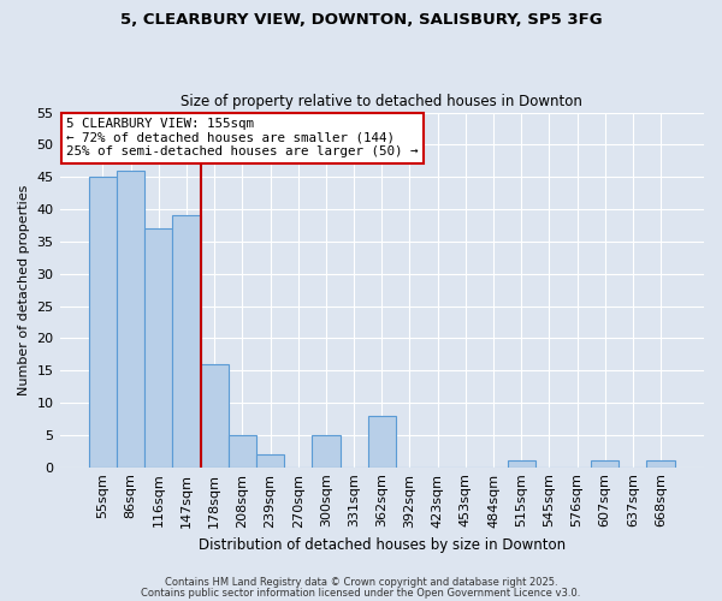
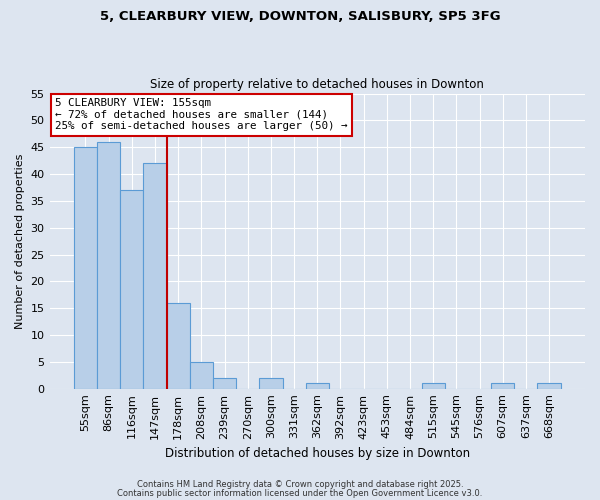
147sqm: 39 -> 42
300sqm: 5 -> 2
362sqm: 8 -> 1
